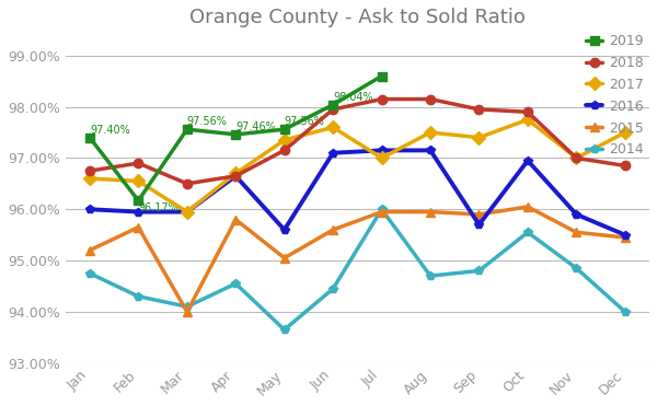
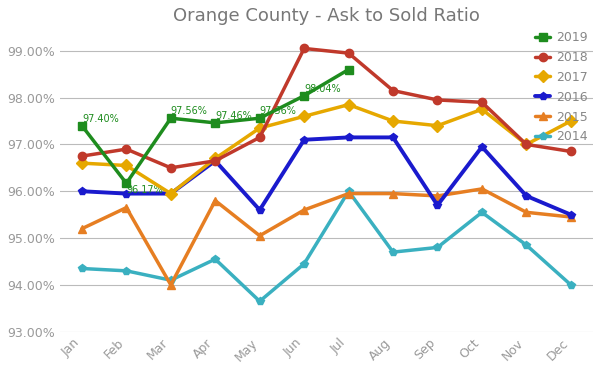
2014/Jan: 94.75% -> 94.35%
2018/Jun: 97.95% -> 99.05%
2018/Jul: 98.15% -> 98.95%
2017/Jul: 97.00% -> 97.85%
